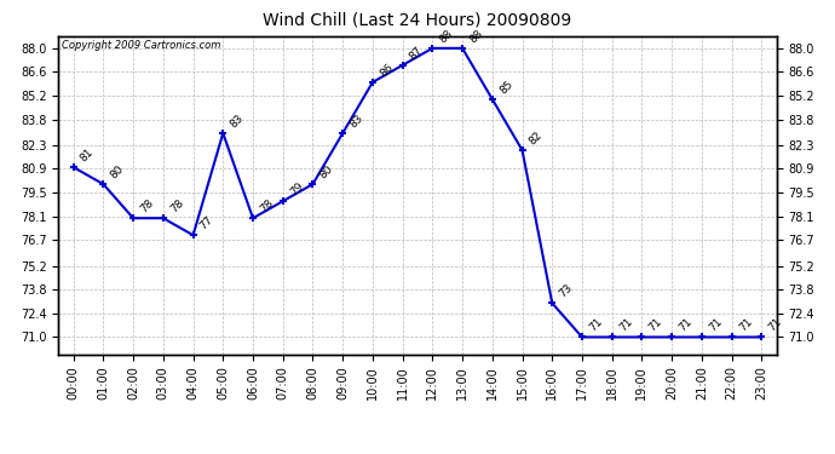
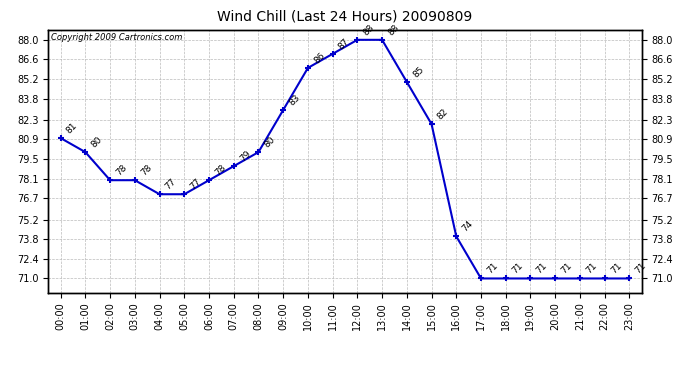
05:00: 83 -> 77
16:00: 73 -> 74
